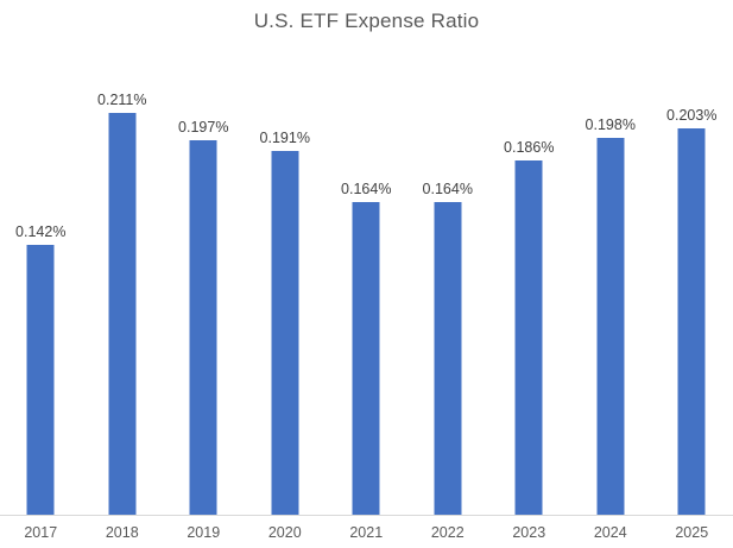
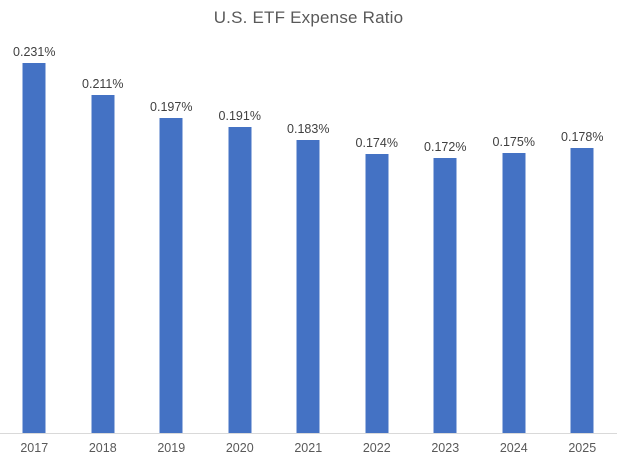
2017: 0.142% -> 0.231%
2021: 0.164% -> 0.183%
2022: 0.164% -> 0.174%
2023: 0.186% -> 0.172%
2024: 0.198% -> 0.175%
2025: 0.203% -> 0.178%
